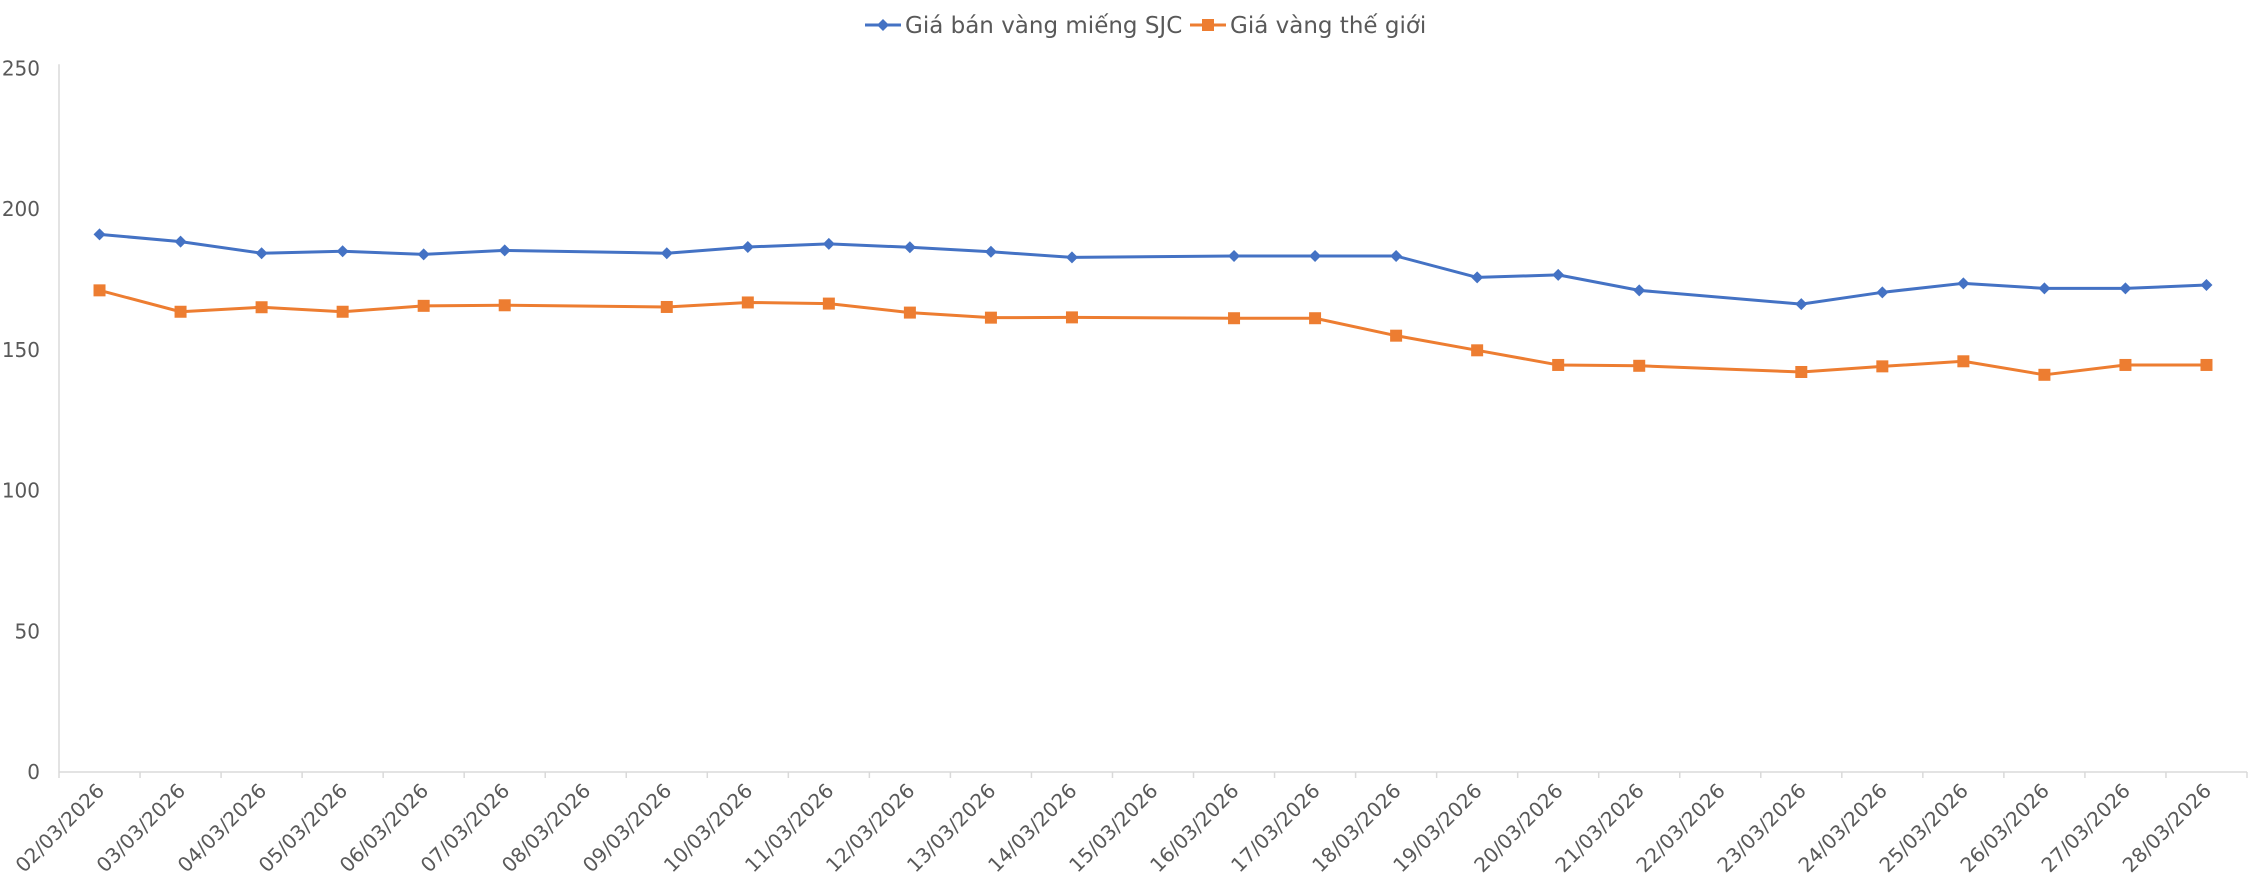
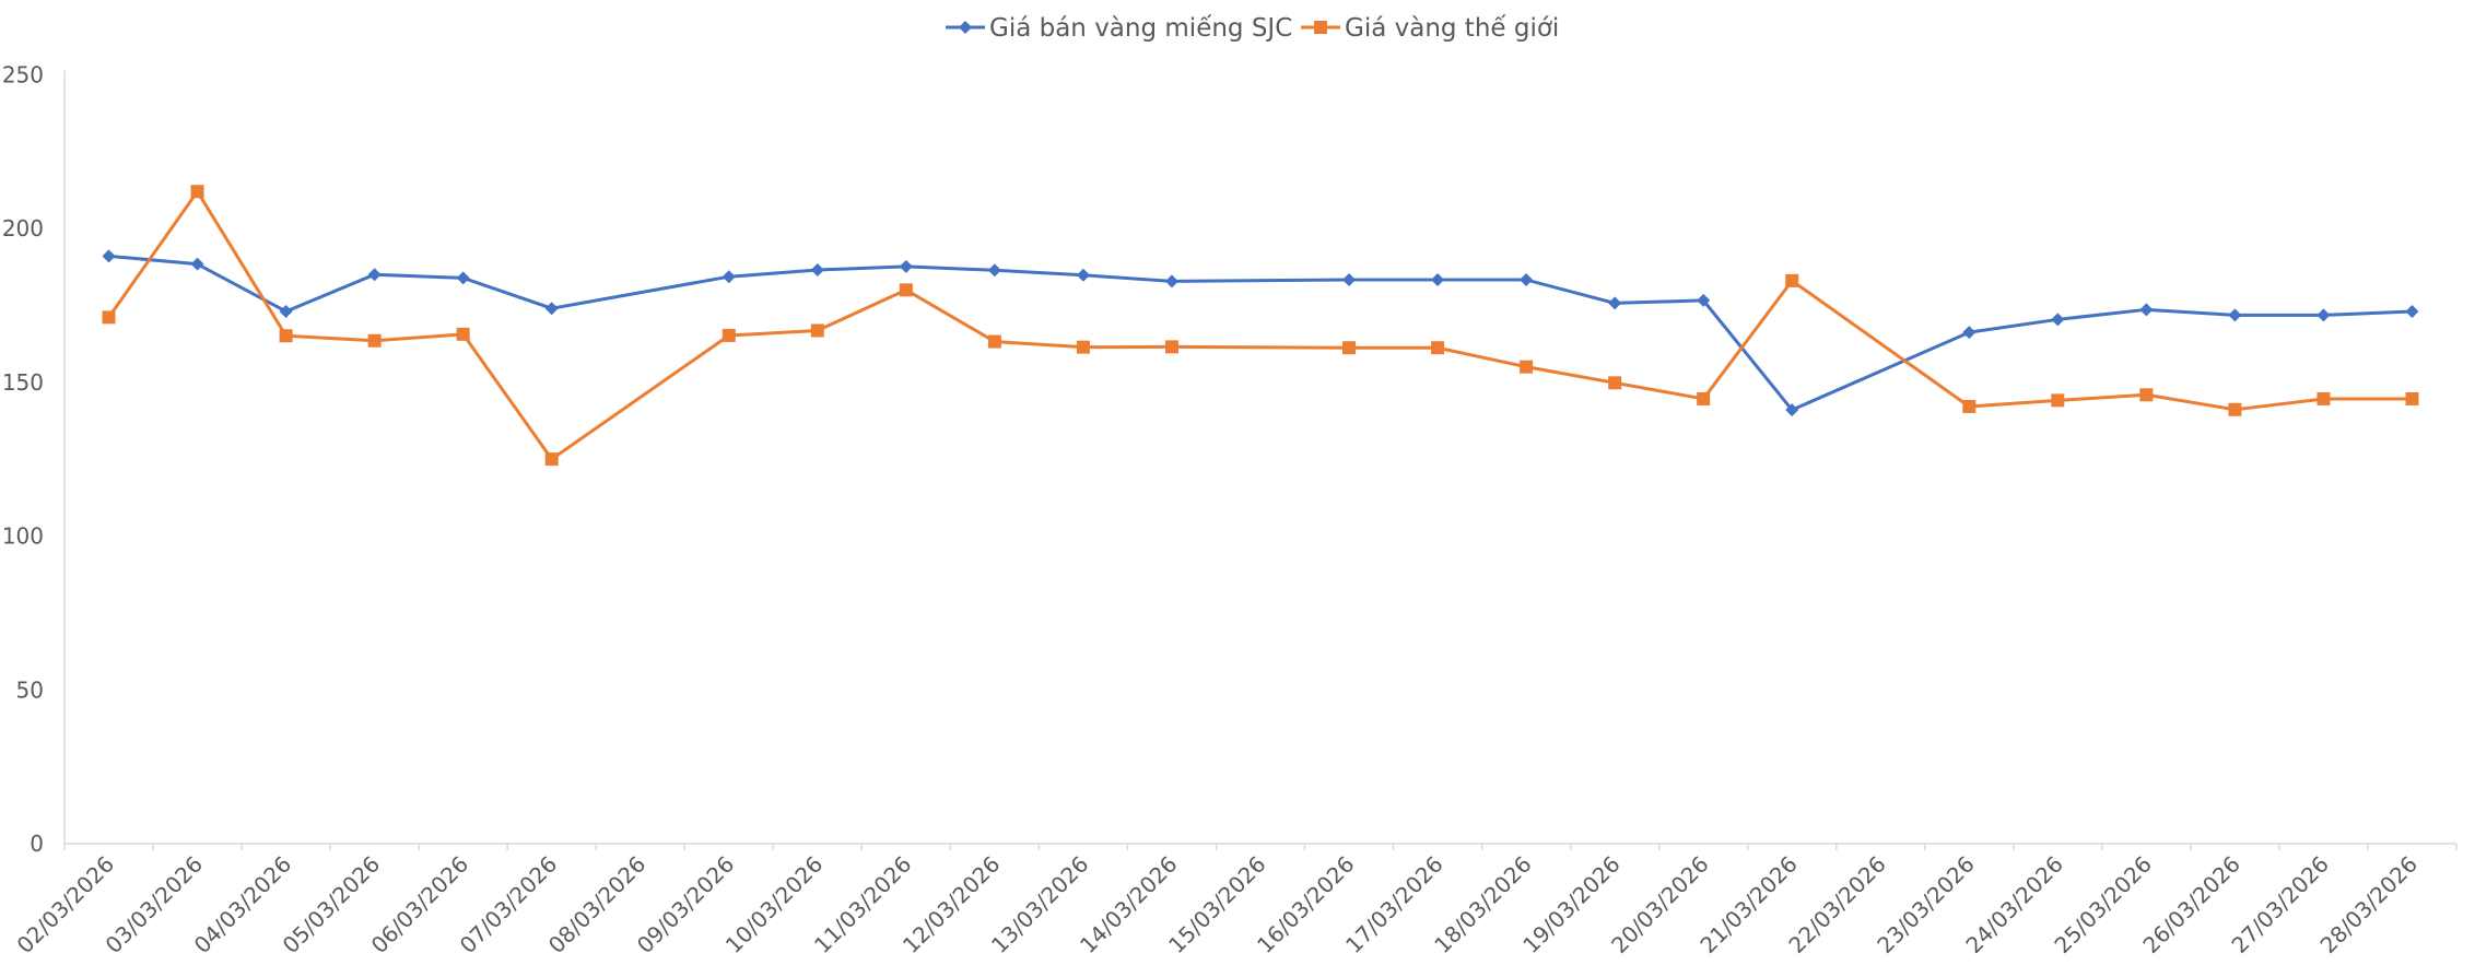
Giá vàng thế giới/03/03/2026: 164 -> 212
Giá bán vàng miếng SJC/04/03/2026: 184 -> 173
Giá bán vàng miếng SJC/07/03/2026: 185 -> 174
Giá vàng thế giới/07/03/2026: 166 -> 125
Giá vàng thế giới/11/03/2026: 166 -> 180
Giá bán vàng miếng SJC/21/03/2026: 171 -> 141
Giá vàng thế giới/21/03/2026: 144 -> 183
